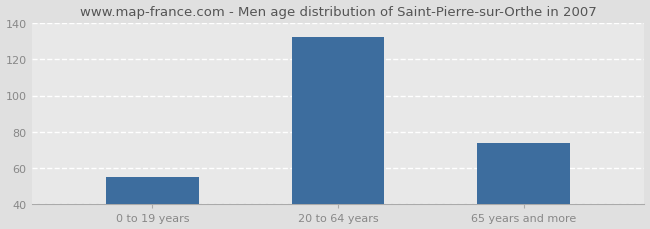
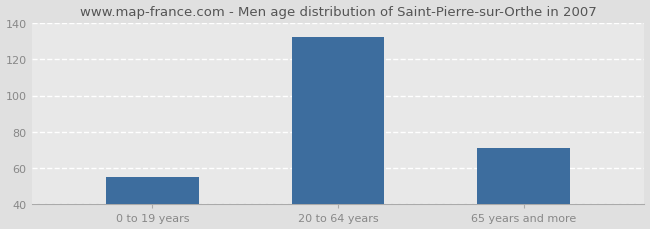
65 years and more: 74 -> 71
